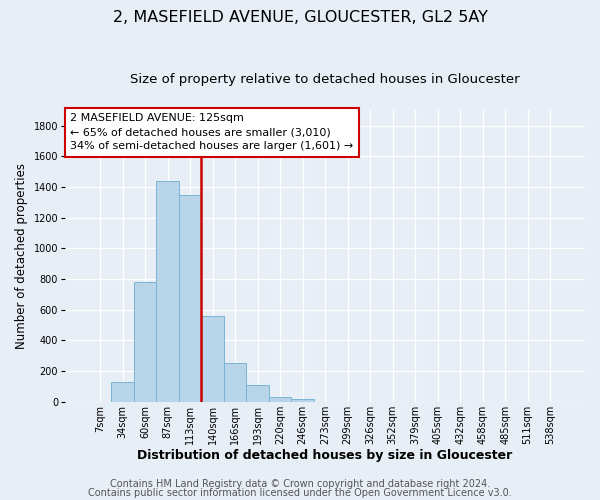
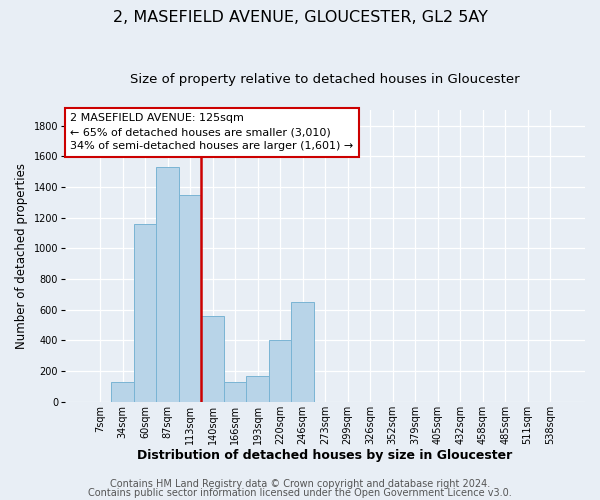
60sqm: 780 -> 1160
87sqm: 1440 -> 1530
166sqm: 250 -> 130
193sqm: 110 -> 170
220sqm: 30 -> 400
246sqm: 20 -> 650
